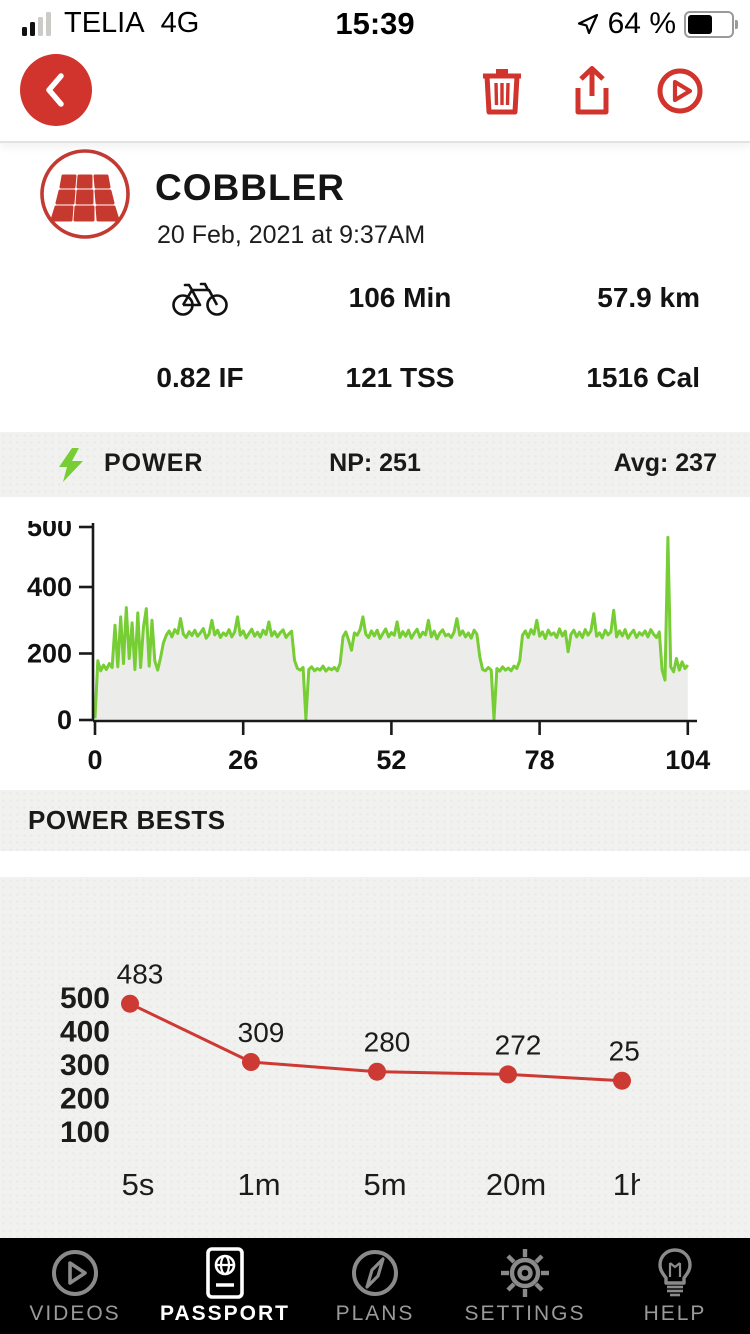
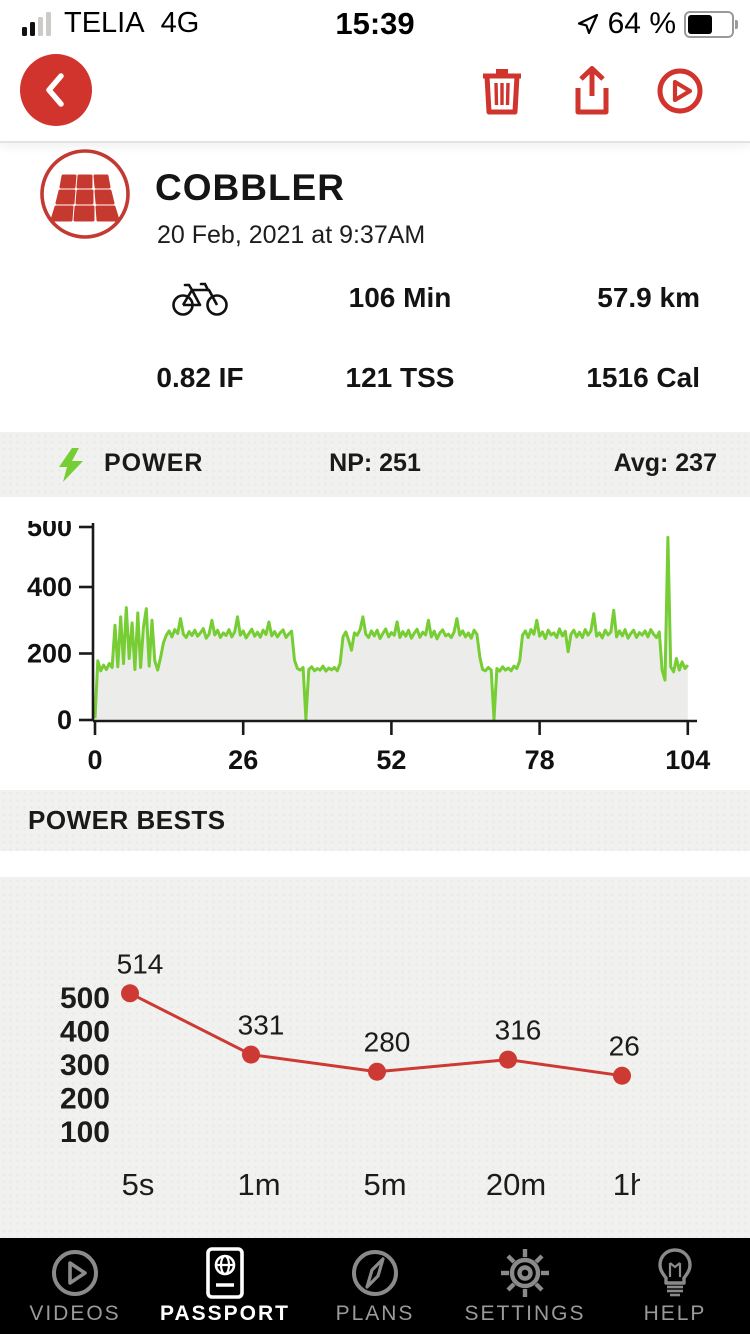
POWER BESTS/5s: 483 -> 514
POWER BESTS/1m: 309 -> 331
POWER BESTS/20m: 272 -> 316
POWER BESTS/1h: 253 -> 268
